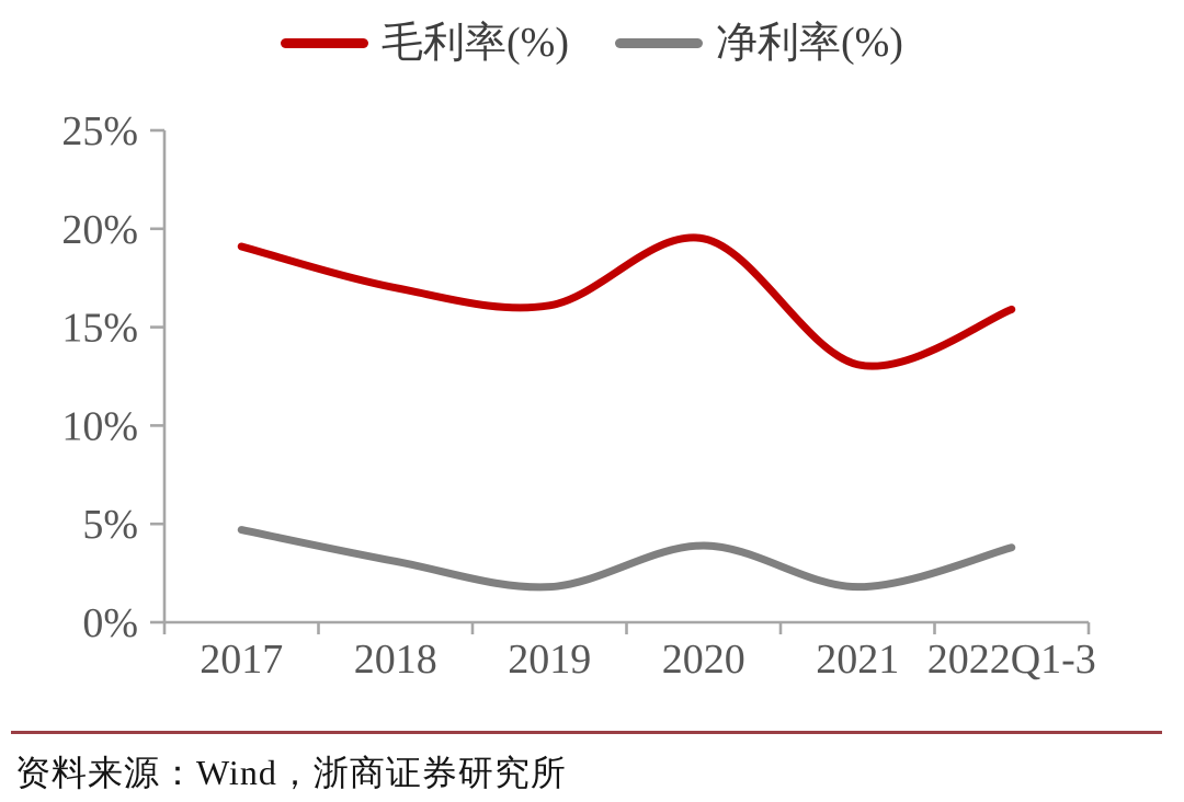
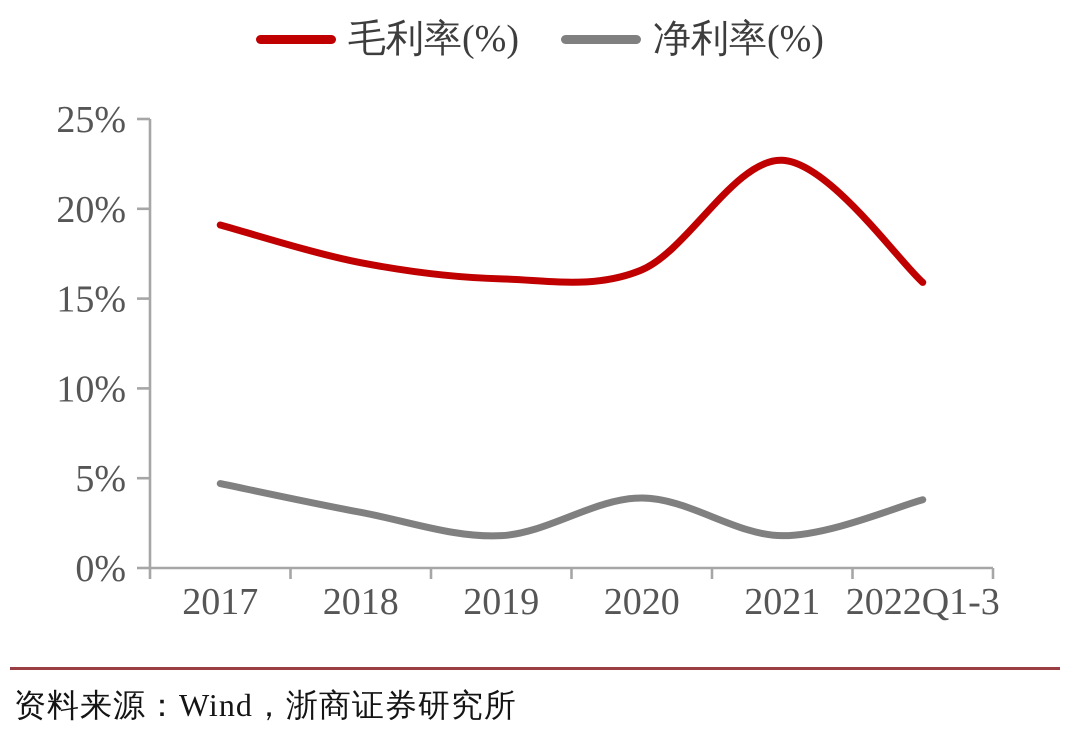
毛利率(%)/2020: 19.5% -> 16.6%
毛利率(%)/2021: 13.1% -> 22.7%
